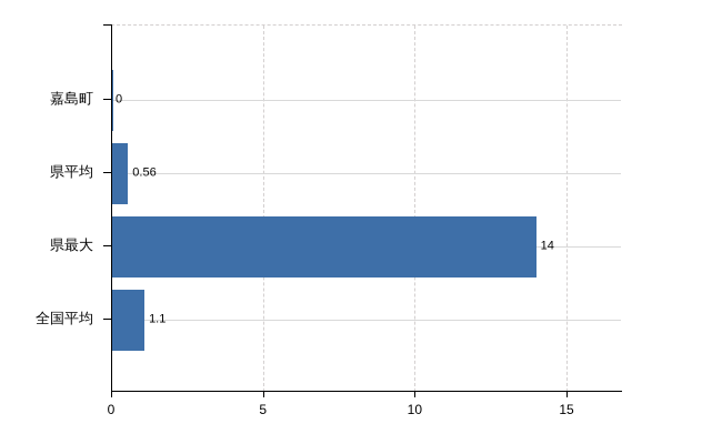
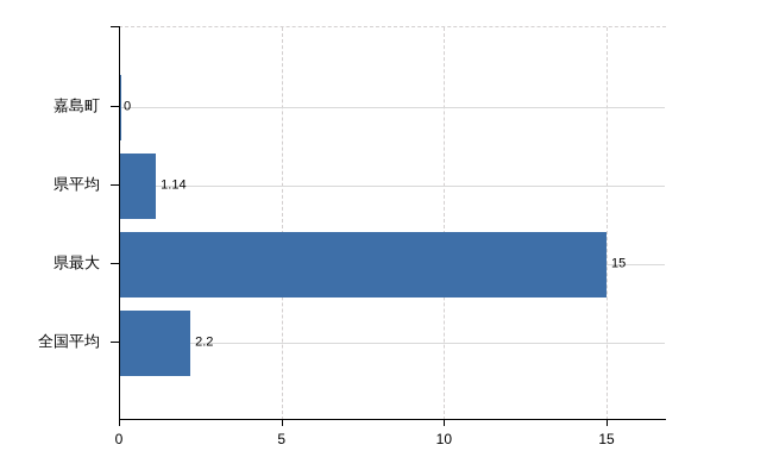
県平均: 0.56 -> 1.14
県最大: 14 -> 15
全国平均: 1.1 -> 2.2
